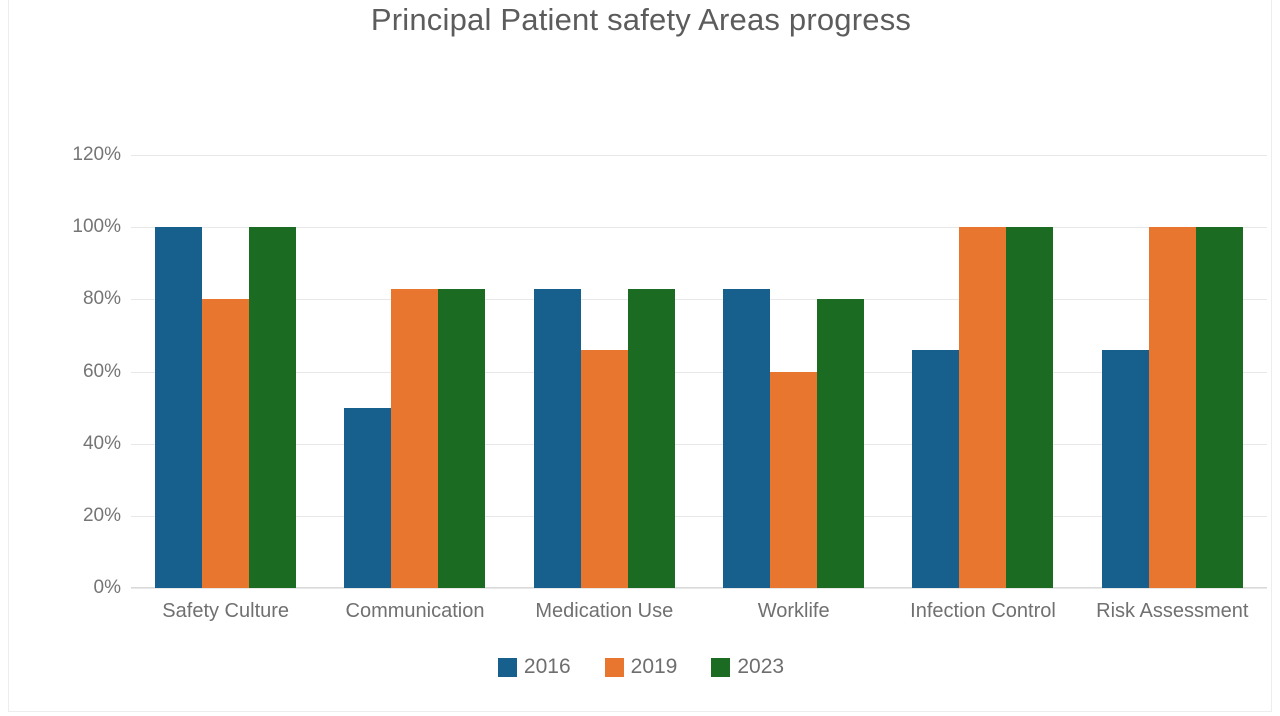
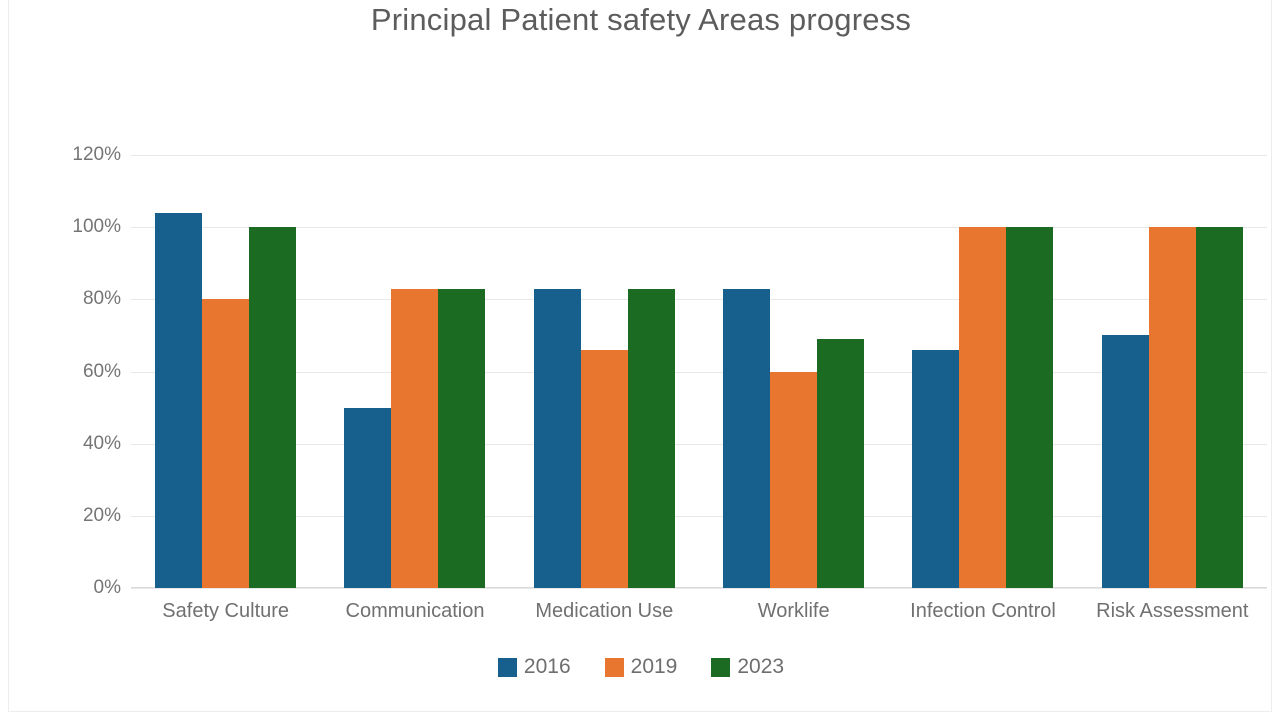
2016/Safety Culture: 100% -> 104%
2023/Worklife: 80% -> 69%
2016/Risk Assessment: 66% -> 70%
